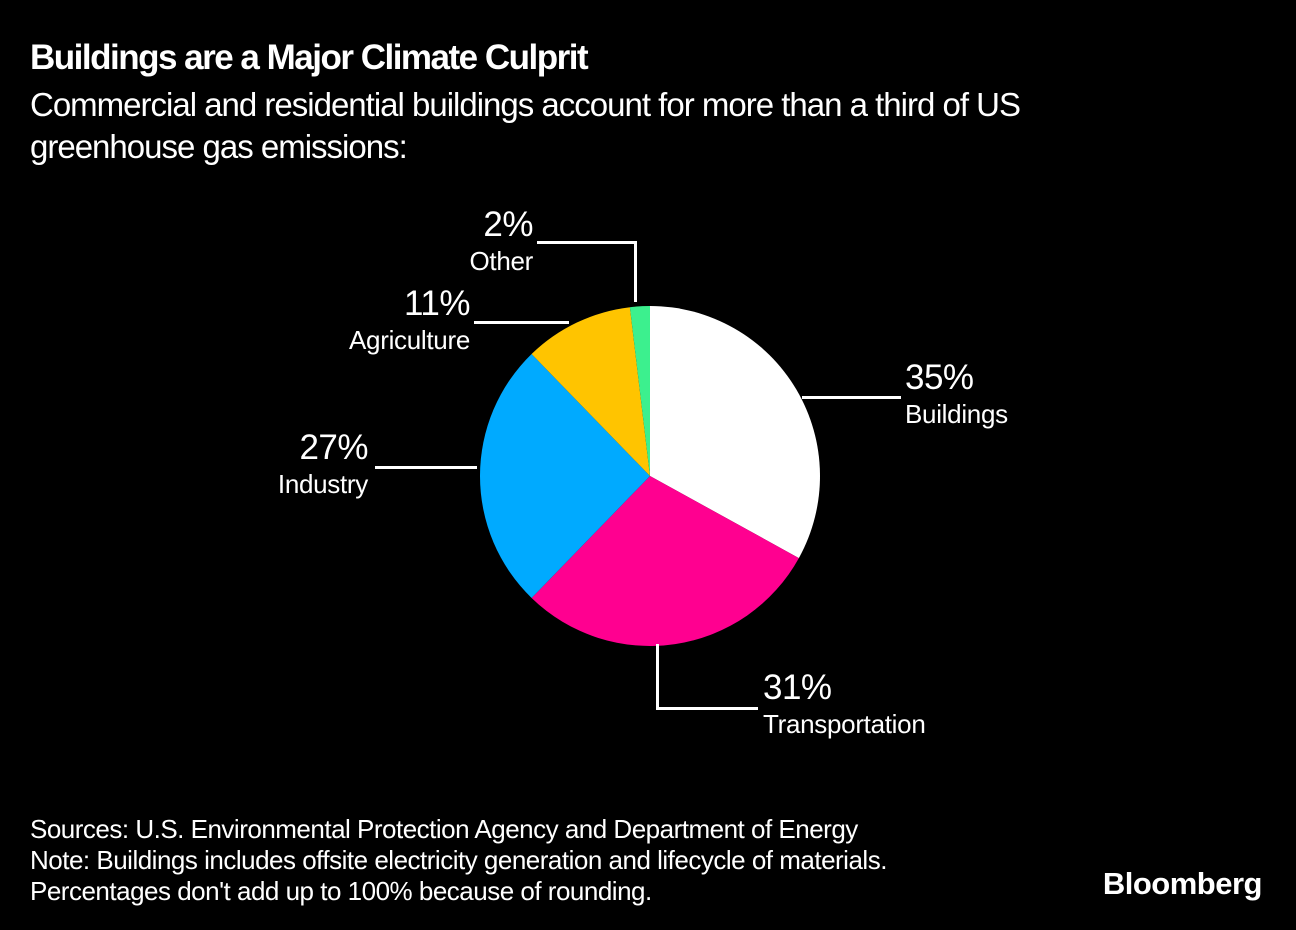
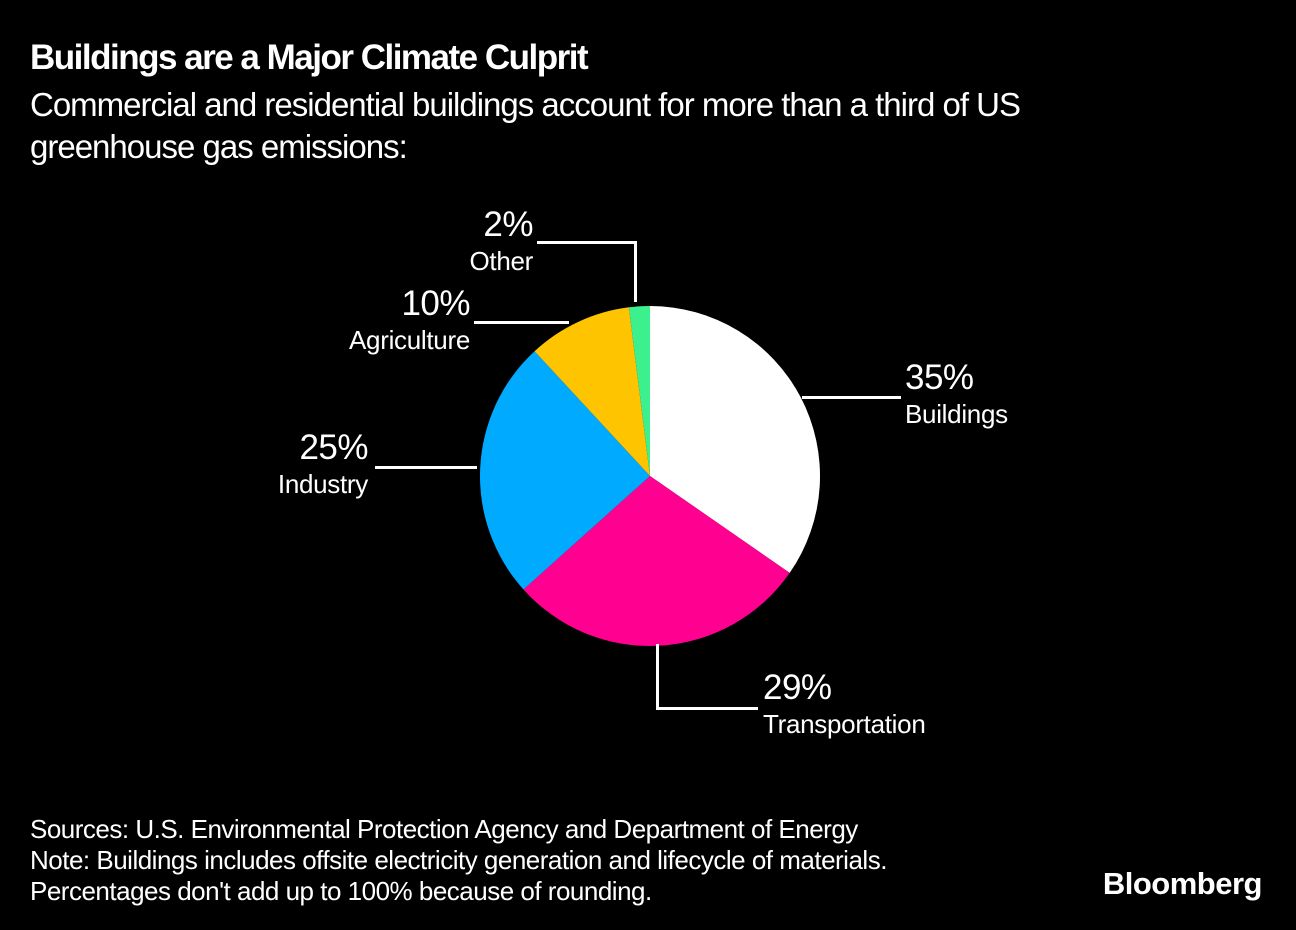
Transportation: 31% -> 29%
Industry: 27% -> 25%
Agriculture: 11% -> 10%
